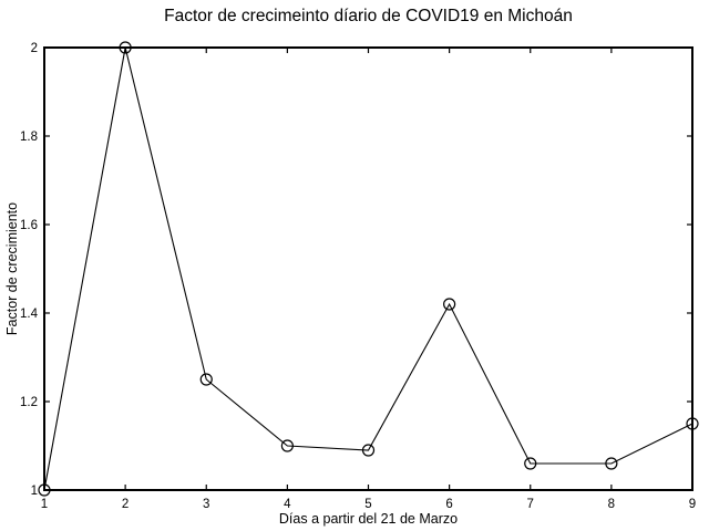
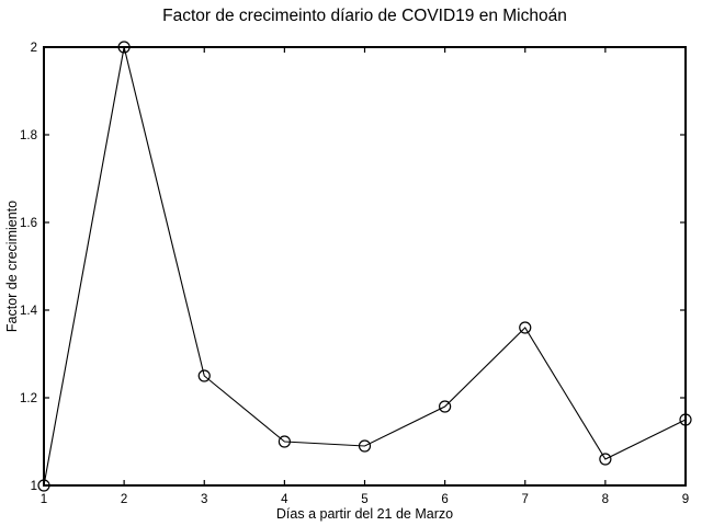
6: 1.42 -> 1.18
7: 1.06 -> 1.36
